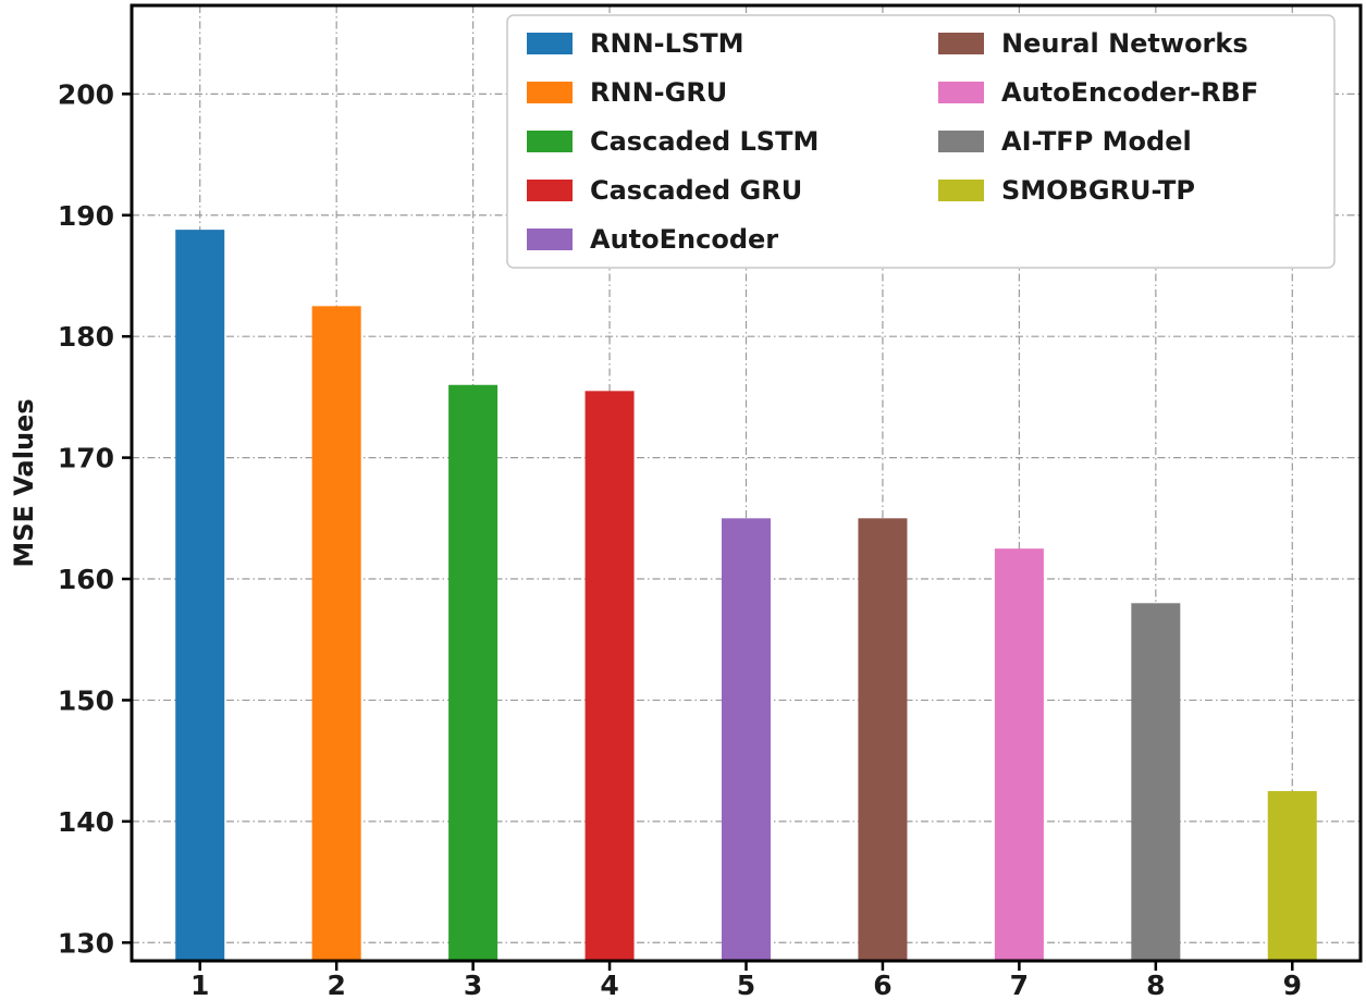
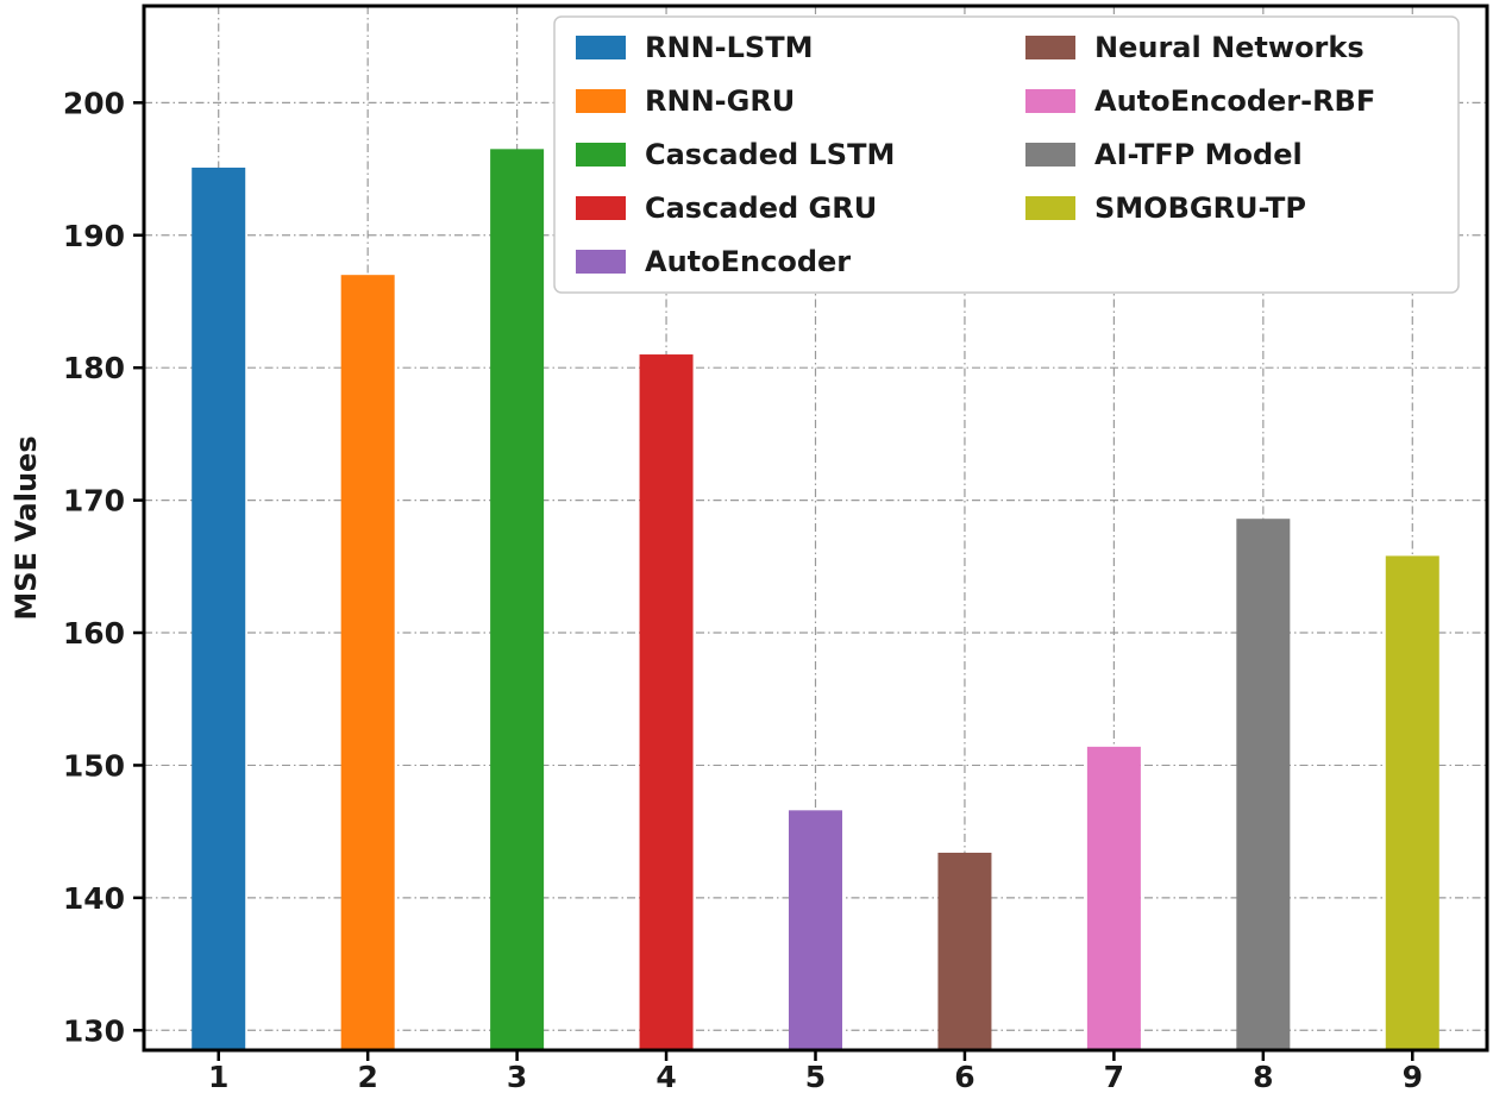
1: 188.8 -> 195.1
2: 182.5 -> 187.0
3: 176.0 -> 196.5
4: 175.5 -> 181.0
5: 165.0 -> 146.6
6: 165.0 -> 143.4
7: 162.5 -> 151.4
8: 158.0 -> 168.6
9: 142.5 -> 165.8
